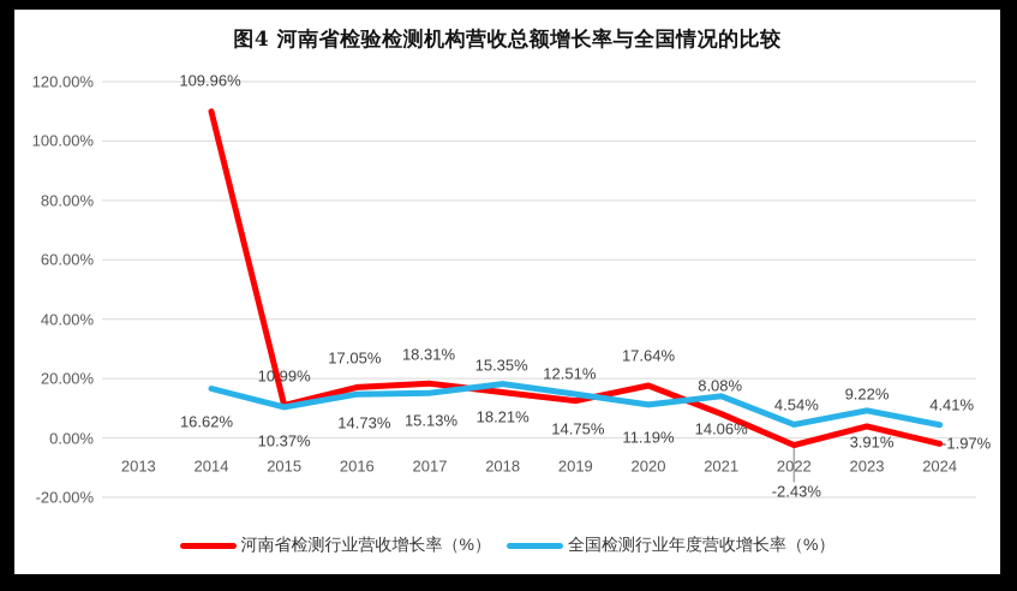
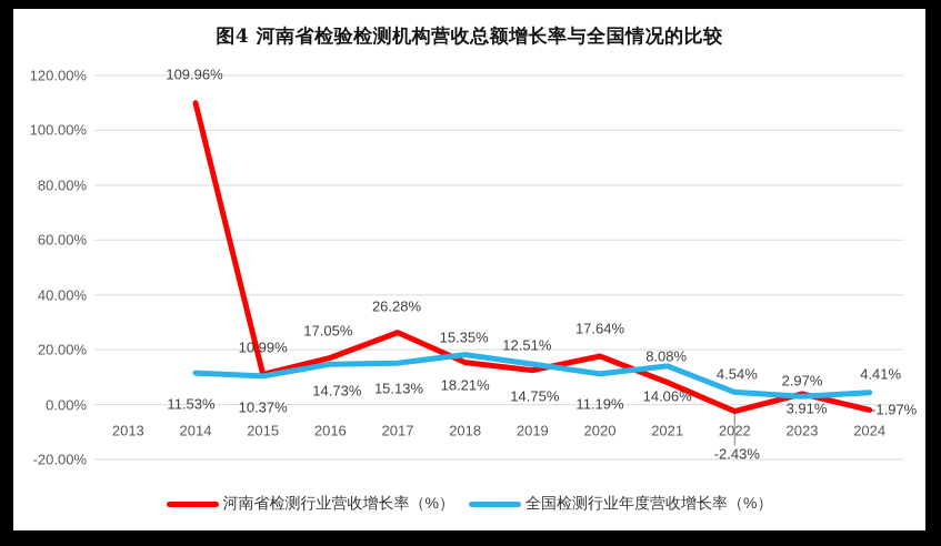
全国检测行业年度营收增长率（%）/2014: 16.62% -> 11.53%
河南省检测行业营收增长率（%）/2017: 18.31% -> 26.28%
全国检测行业年度营收增长率（%）/2023: 9.22% -> 2.97%
